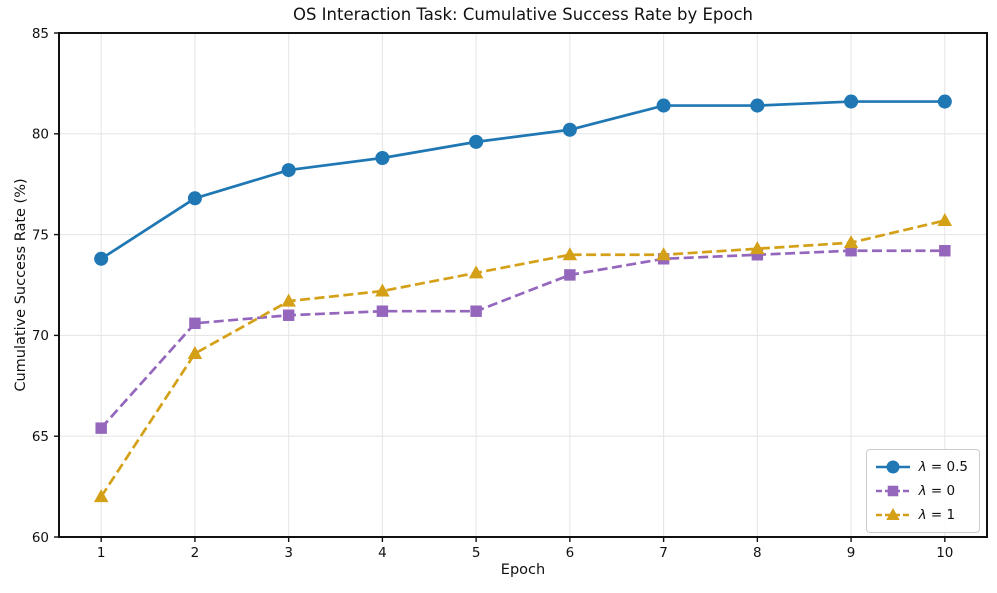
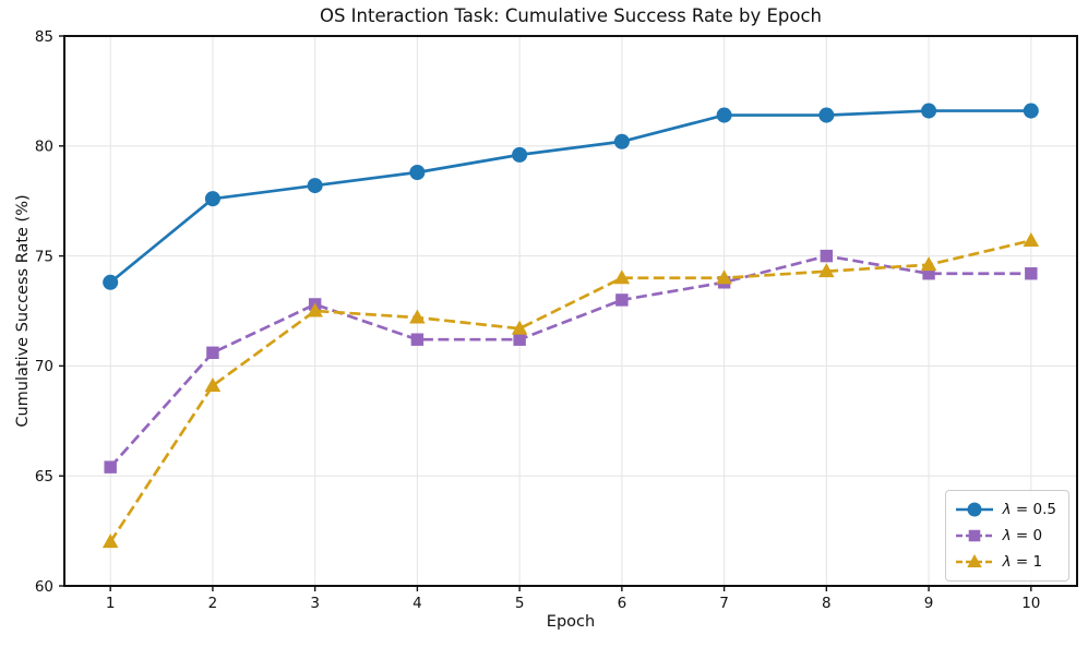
λ = 0.5/2: 76.8 -> 77.6
λ = 0/3: 71.0 -> 72.8
λ = 1/3: 71.7 -> 72.5
λ = 1/5: 73.1 -> 71.7
λ = 0/8: 74.0 -> 75.0
